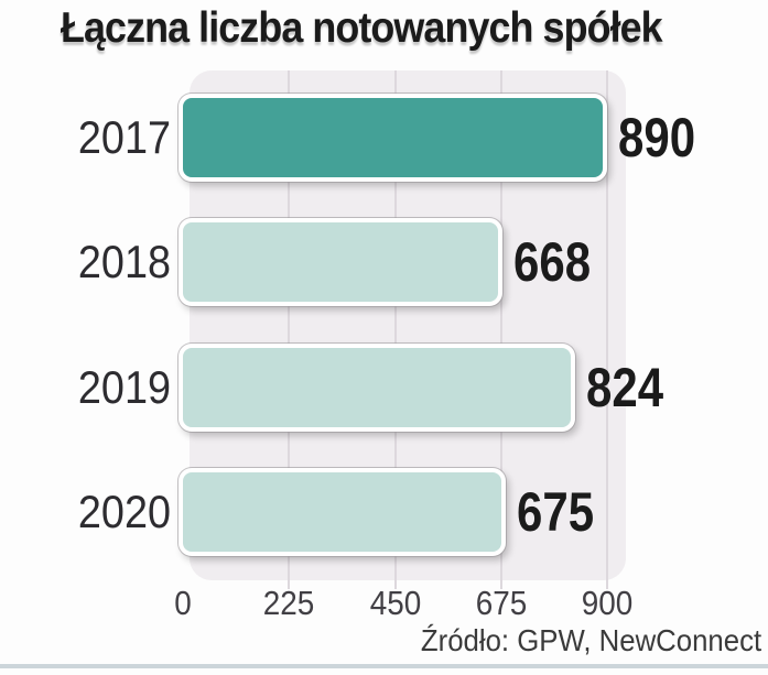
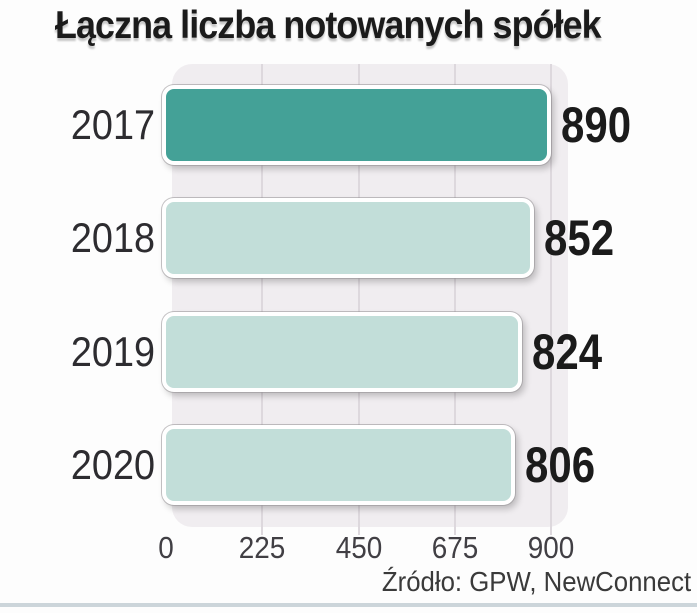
2018: 668 -> 852
2020: 675 -> 806
